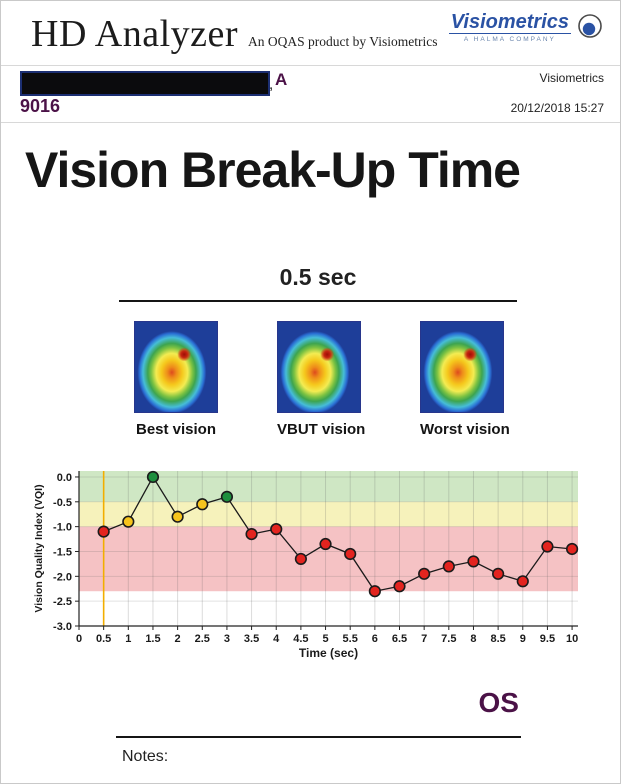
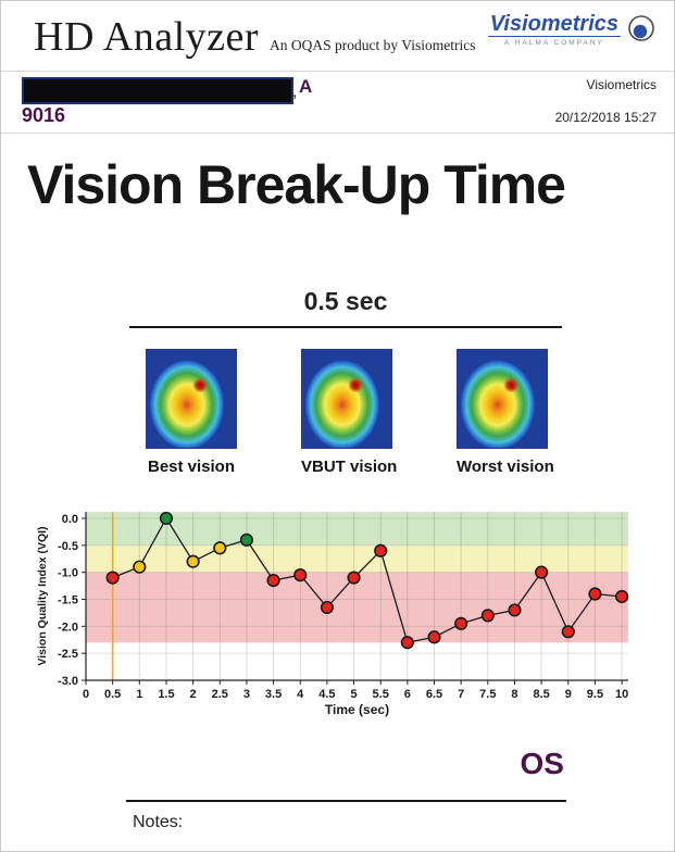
5: -1.4 -> -1.1
5.5: -1.6 -> -0.6
8.5: -1.9 -> -1.0
